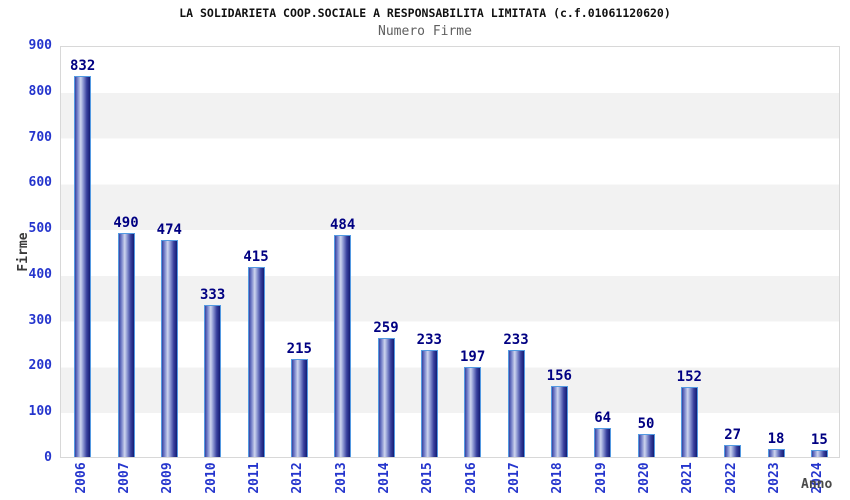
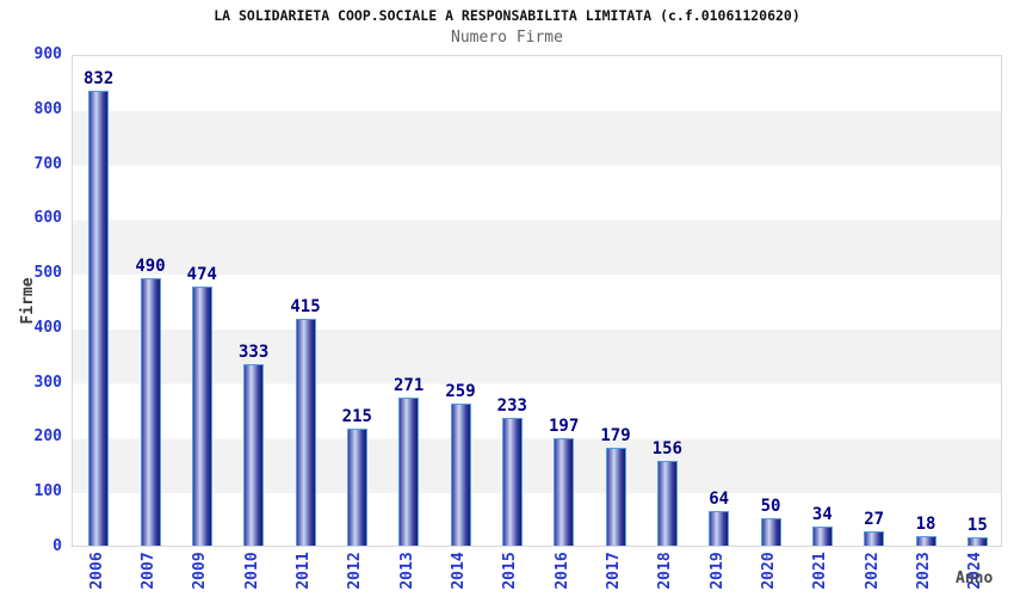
2013: 484 -> 271
2017: 233 -> 179
2021: 152 -> 34
